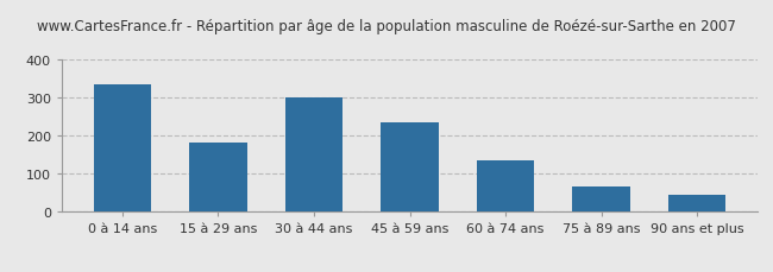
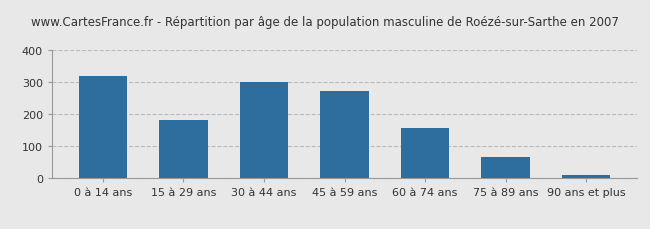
0 à 14 ans: 335 -> 318
45 à 59 ans: 235 -> 270
60 à 74 ans: 135 -> 157
90 ans et plus: 45 -> 10
